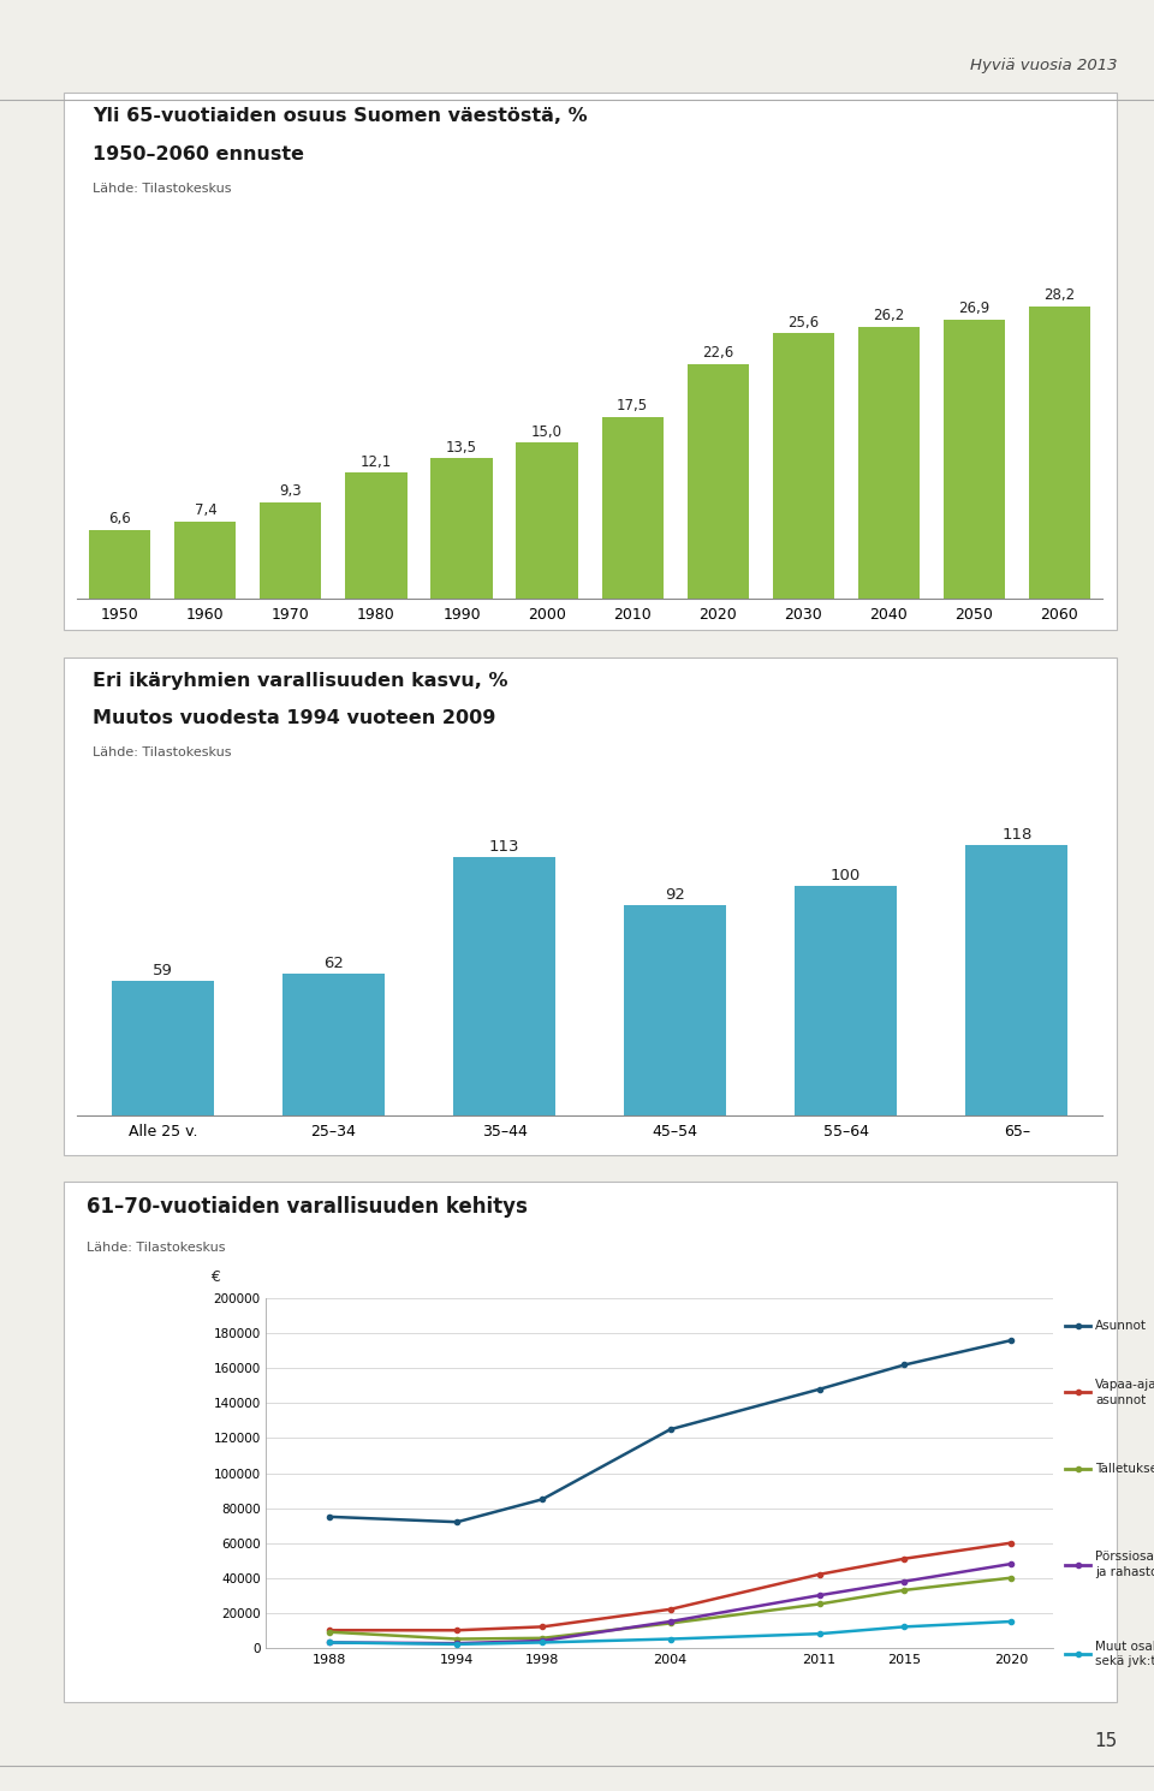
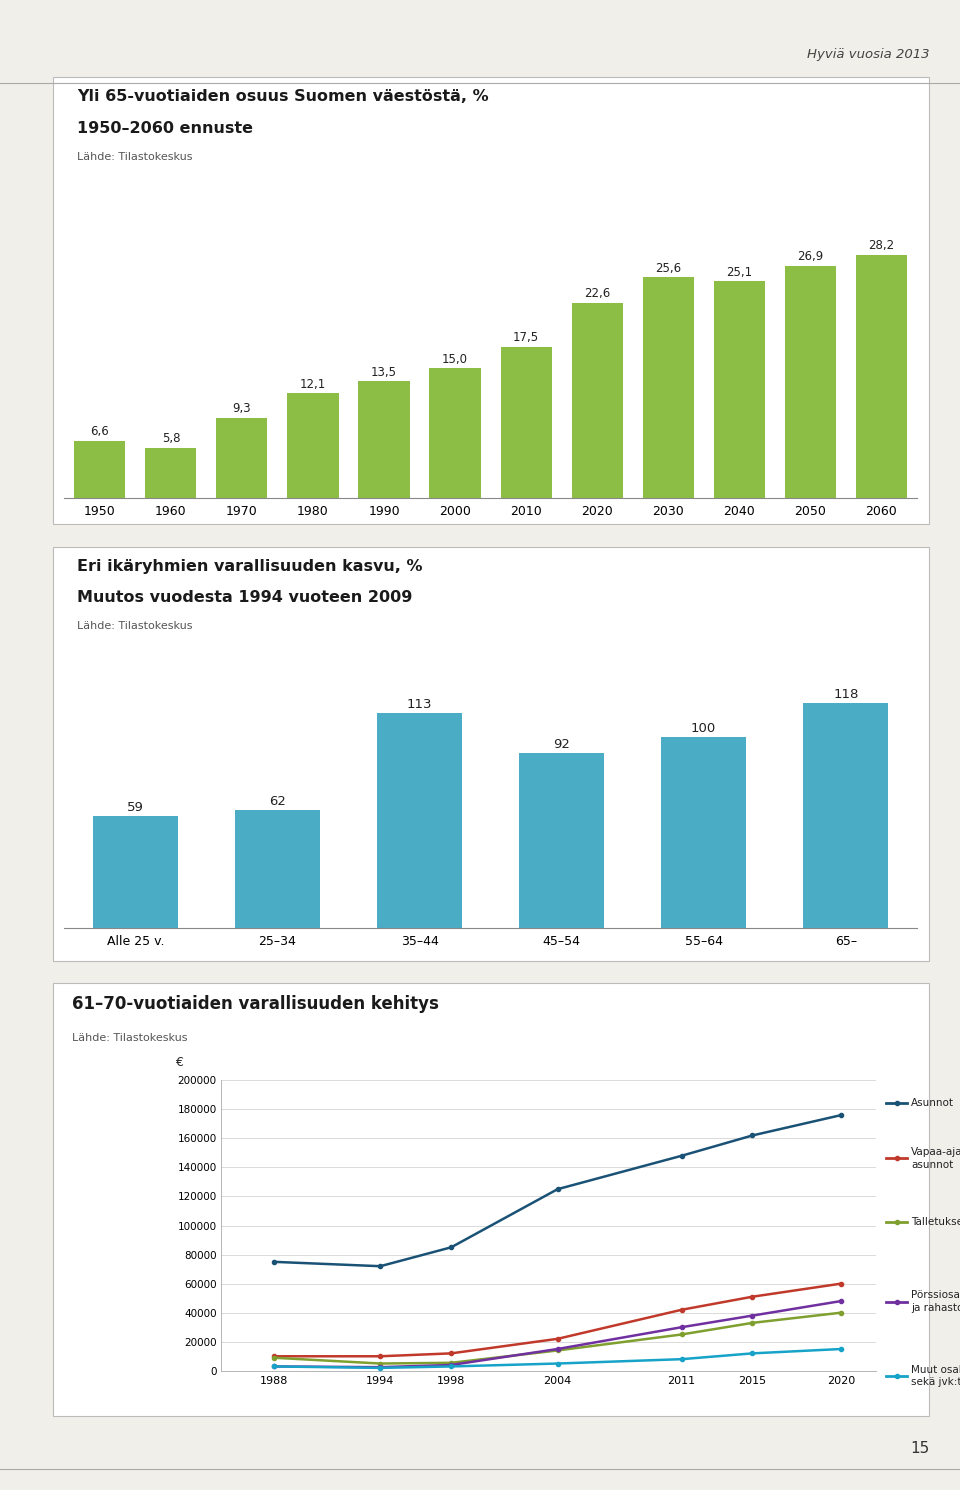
1960: 7,4 -> 5,8
2040: 26,2 -> 25,1
